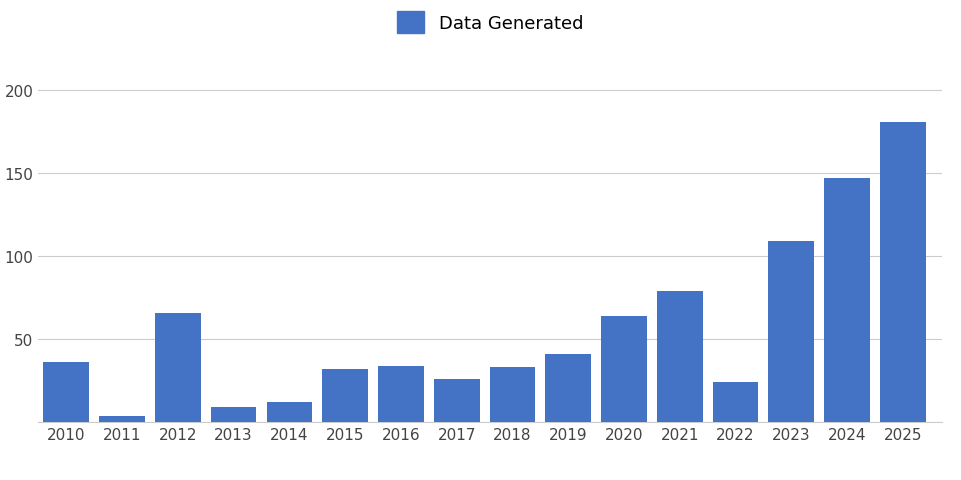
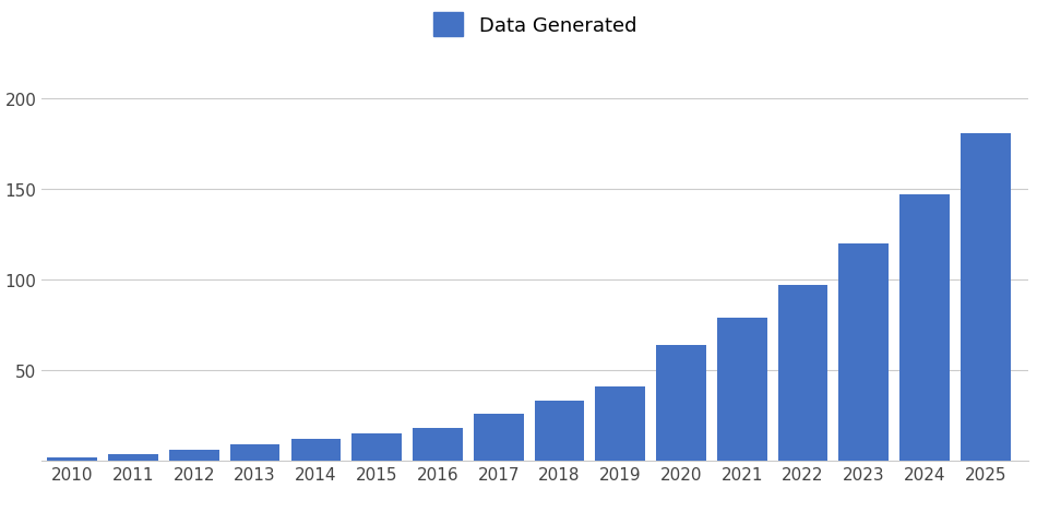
2010: 36 -> 2
2012: 66 -> 6
2015: 32 -> 15
2016: 34 -> 18
2022: 24 -> 97
2023: 109 -> 120
